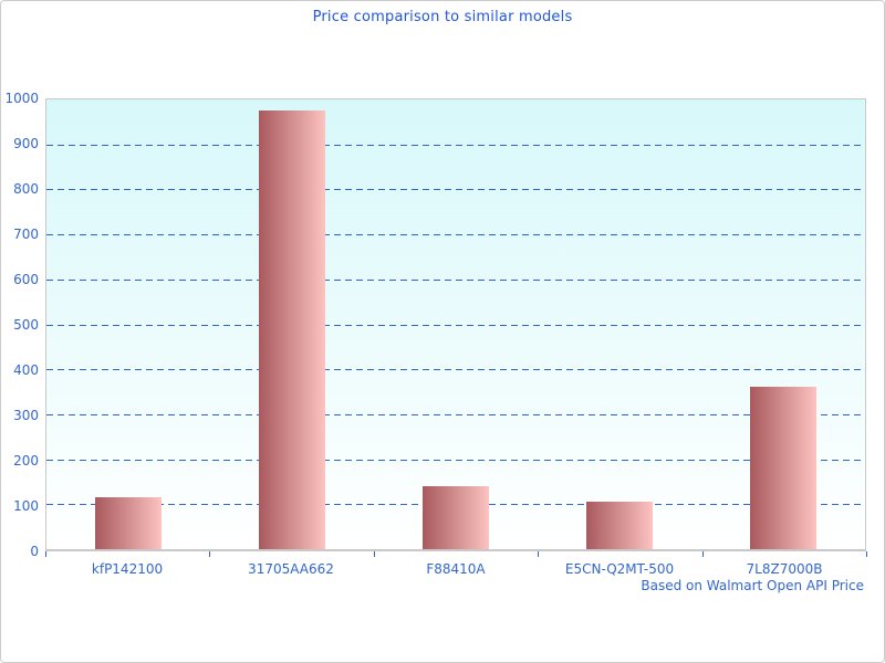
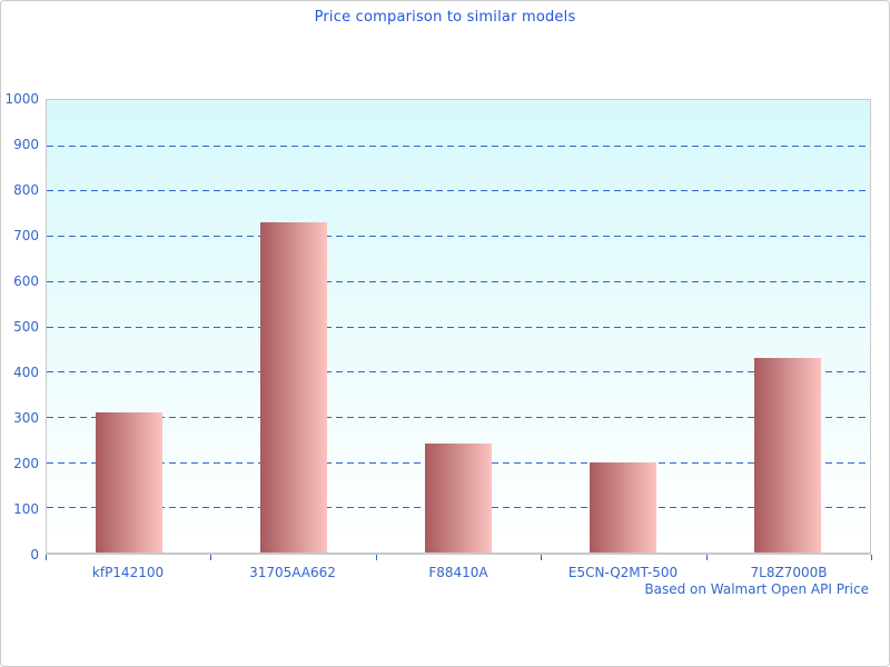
kfP142100: 120 -> 310
31705AA662: 980 -> 730
F88410A: 140 -> 240
E5CN-Q2MT-500: 100 -> 200
7L8Z7000B: 360 -> 430
